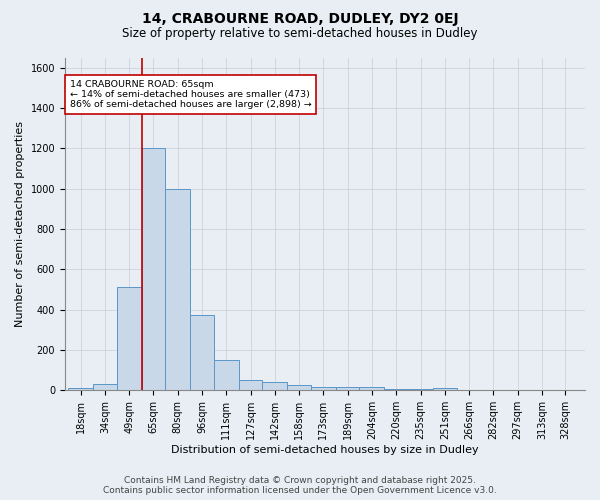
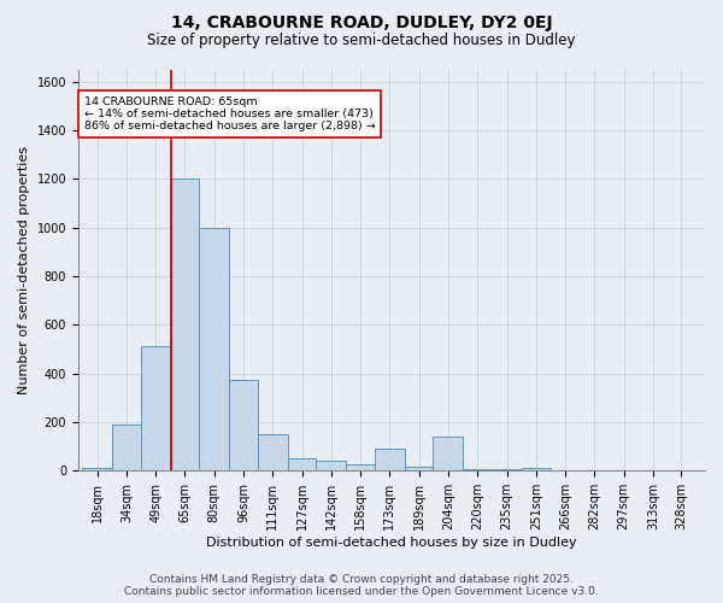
34sqm: 30 -> 190
173sqm: 15 -> 90
204sqm: 15 -> 140
